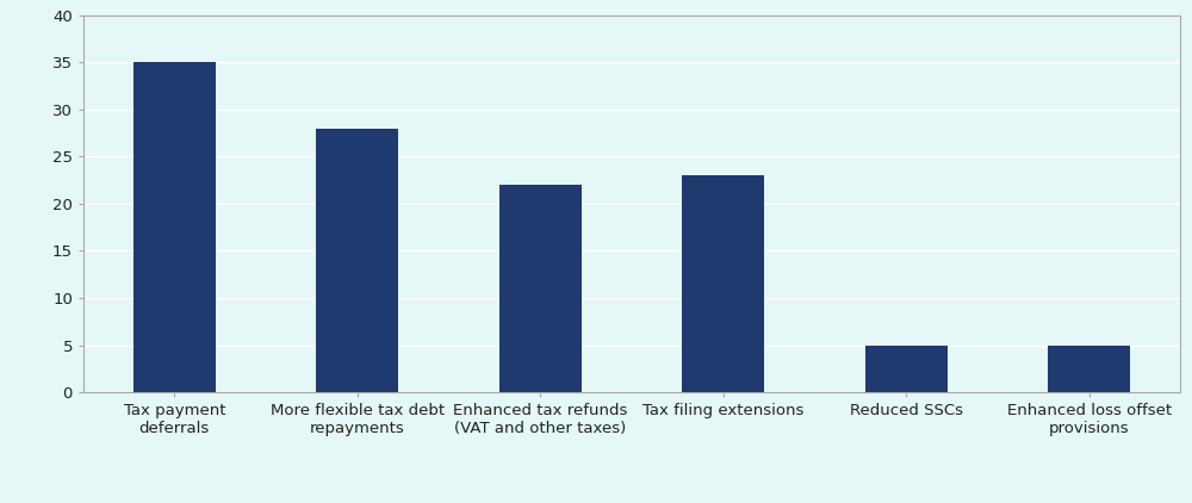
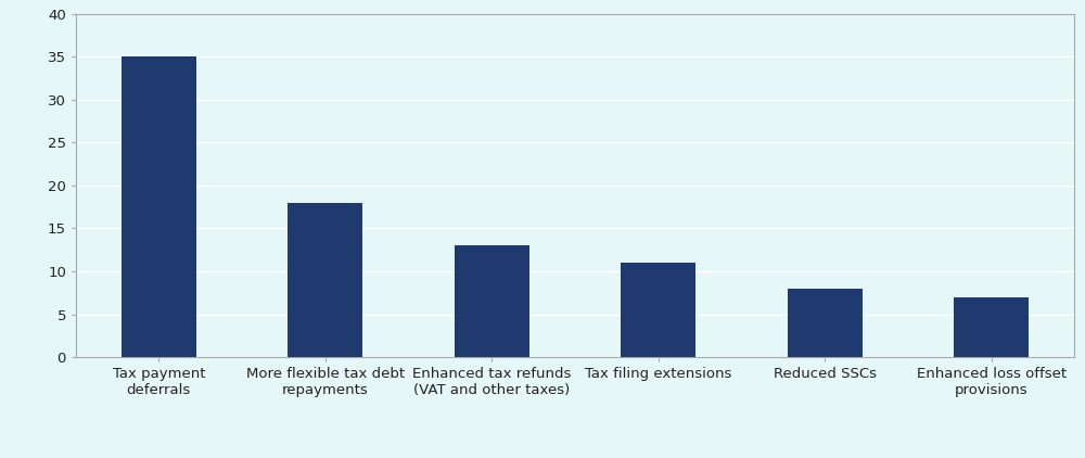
More flexible tax debt repayments: 28 -> 18
Enhanced tax refunds (VAT and other taxes): 22 -> 13
Tax filing extensions: 23 -> 11
Reduced SSCs: 5 -> 8
Enhanced loss offset provisions: 5 -> 7
